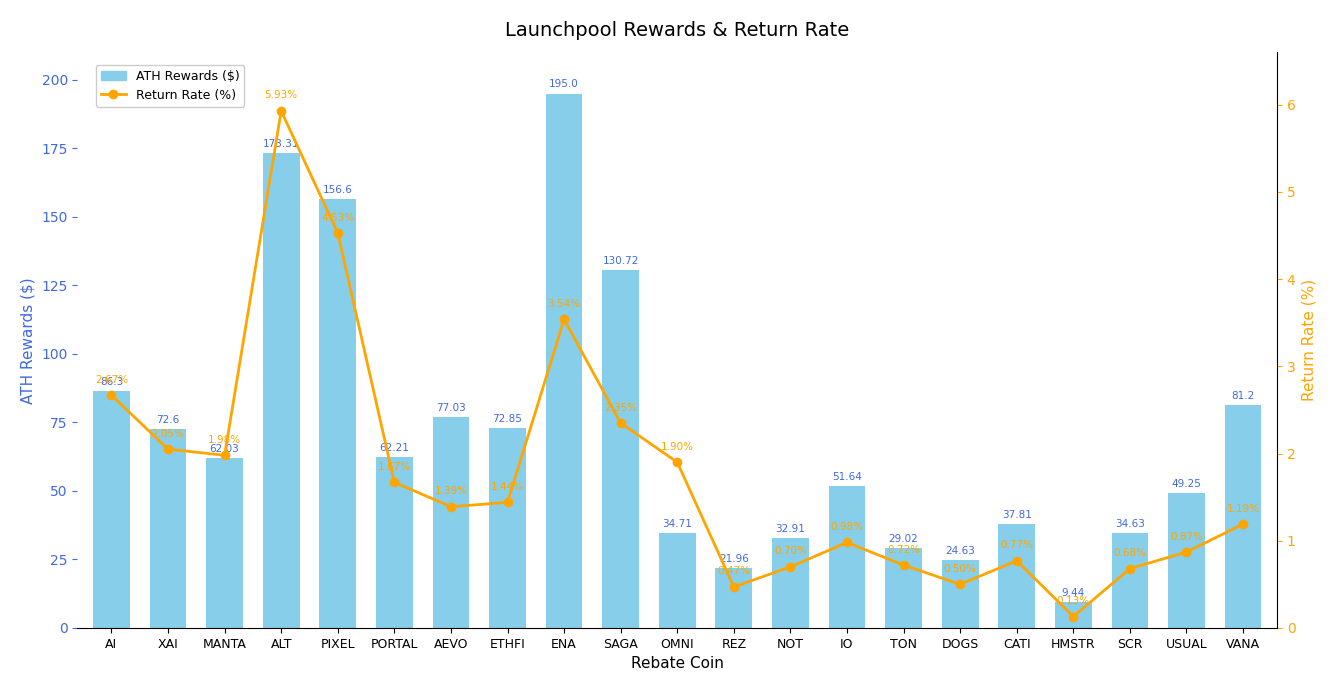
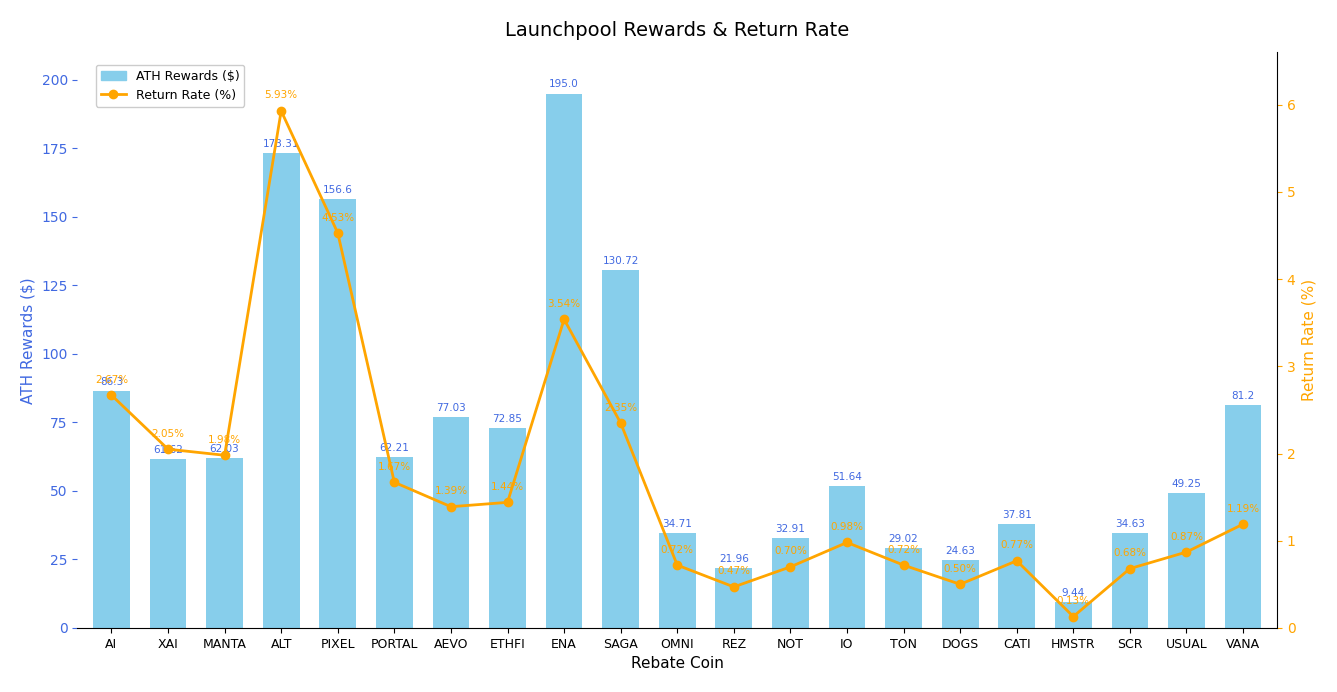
ATH Rewards ($)/XAI: 72.6 -> 61.62
Return Rate (%)/OMNI: 1.90% -> 0.72%
